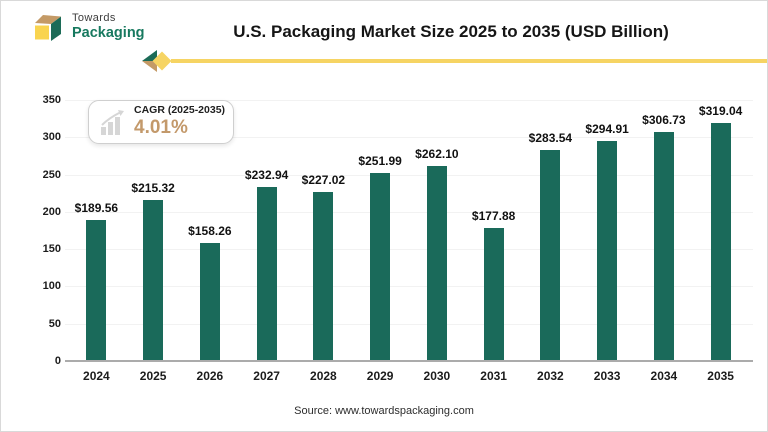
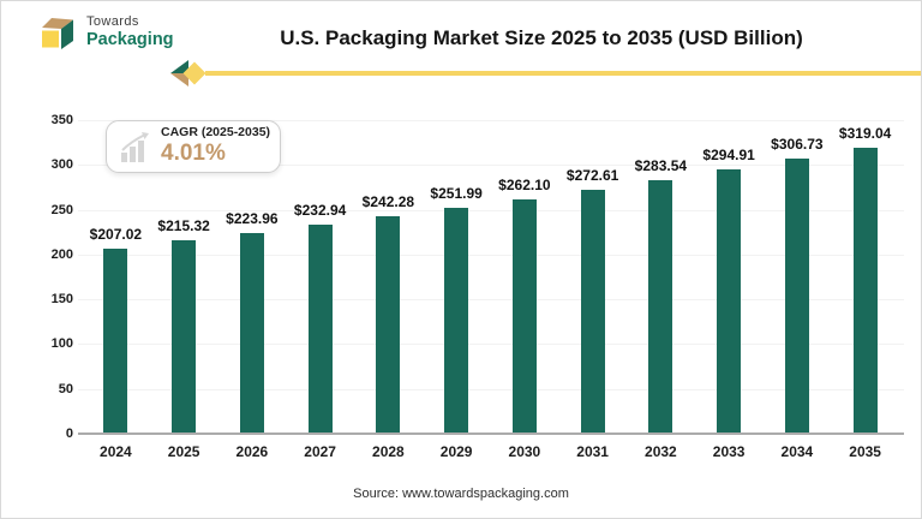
2024: $189.56 -> $207.02
2026: $158.26 -> $223.96
2028: $227.02 -> $242.28
2031: $177.88 -> $272.61
